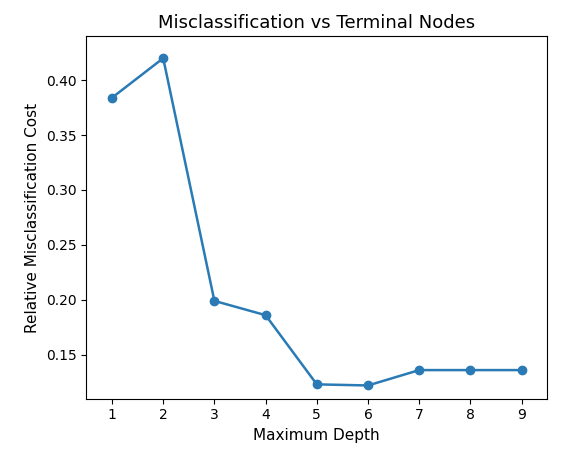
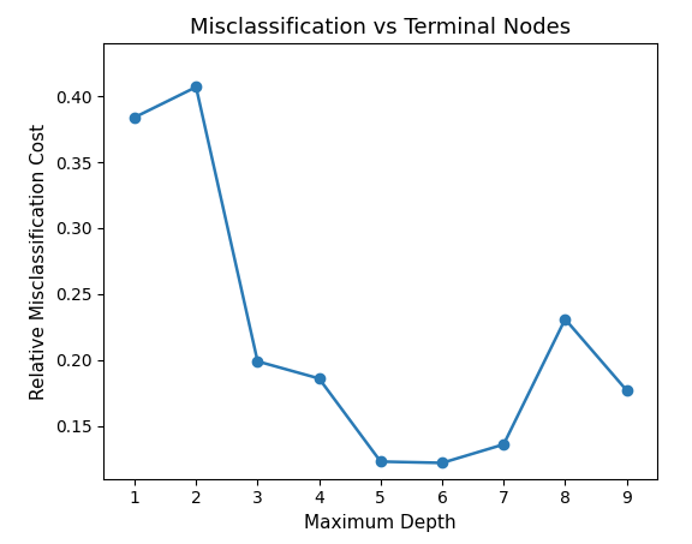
2: 0.420 -> 0.407
8: 0.136 -> 0.231
9: 0.136 -> 0.177
